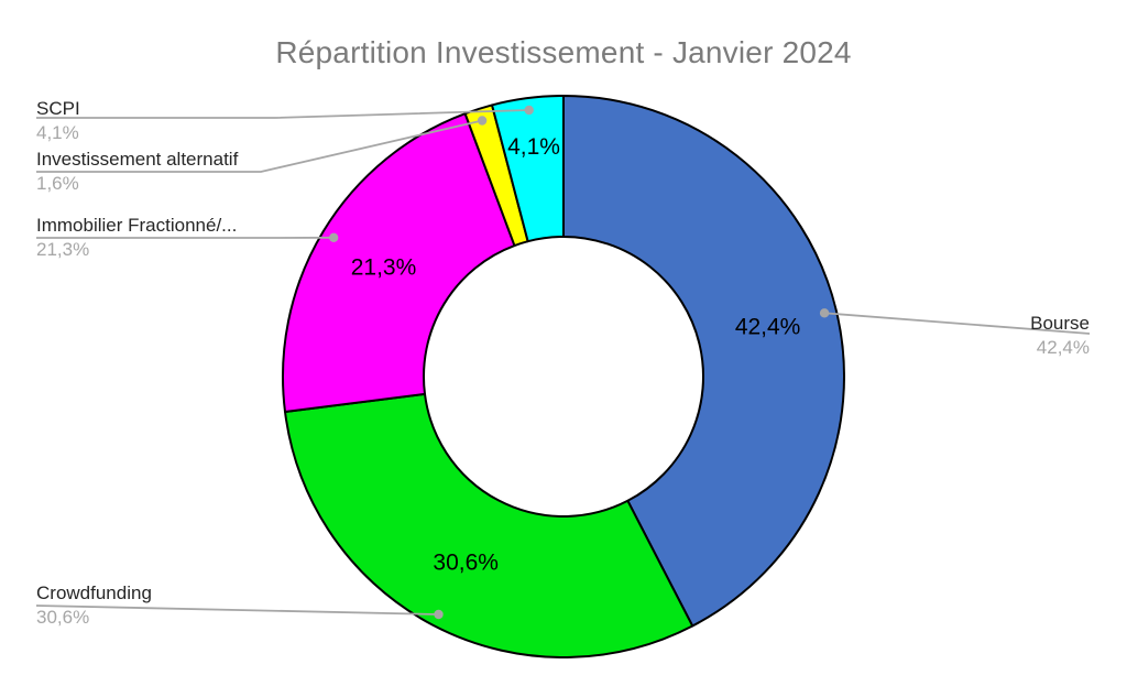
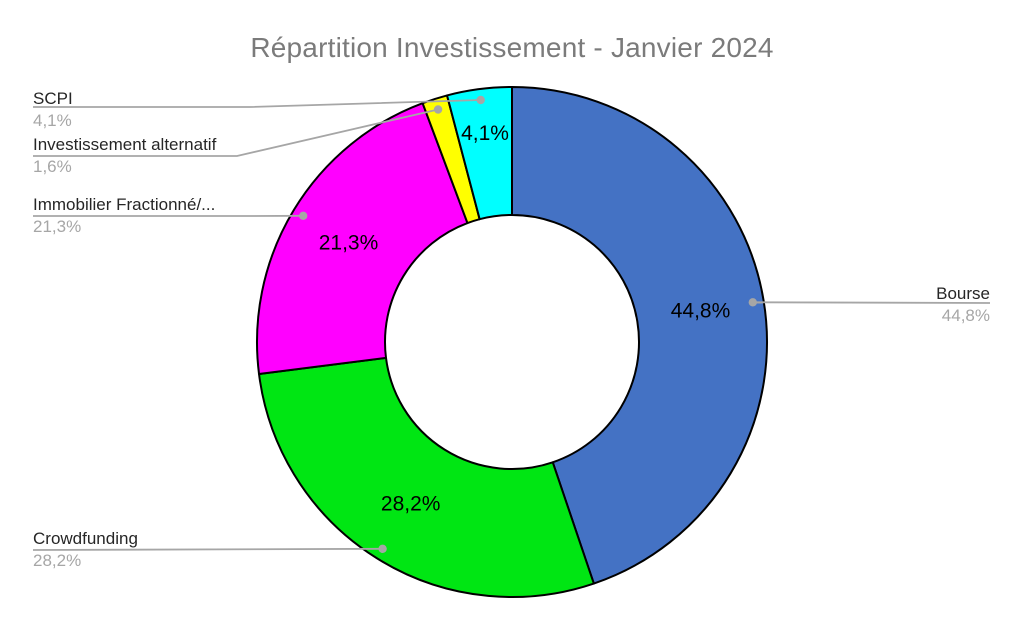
Bourse: 42,4% -> 44,8%
Crowdfunding: 30,6% -> 28,2%
